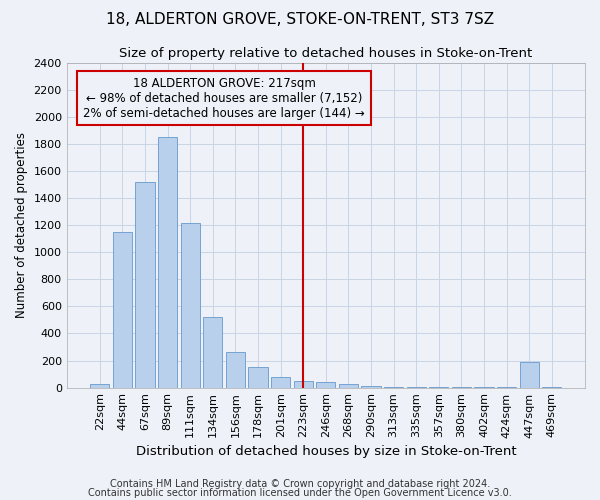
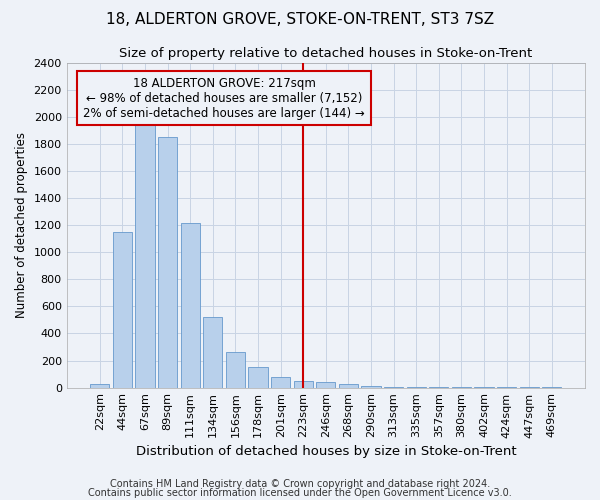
67sqm: 1520 -> 1950
447sqm: 190 -> 0
